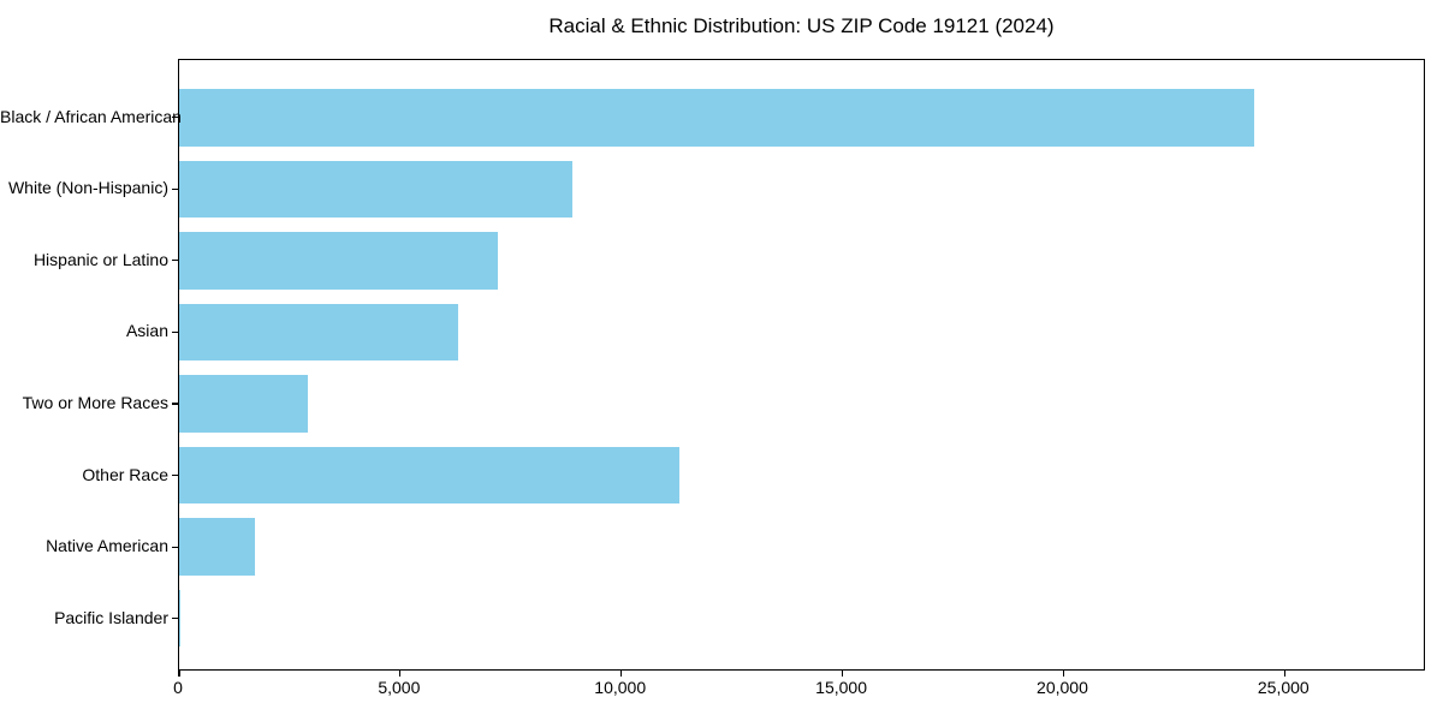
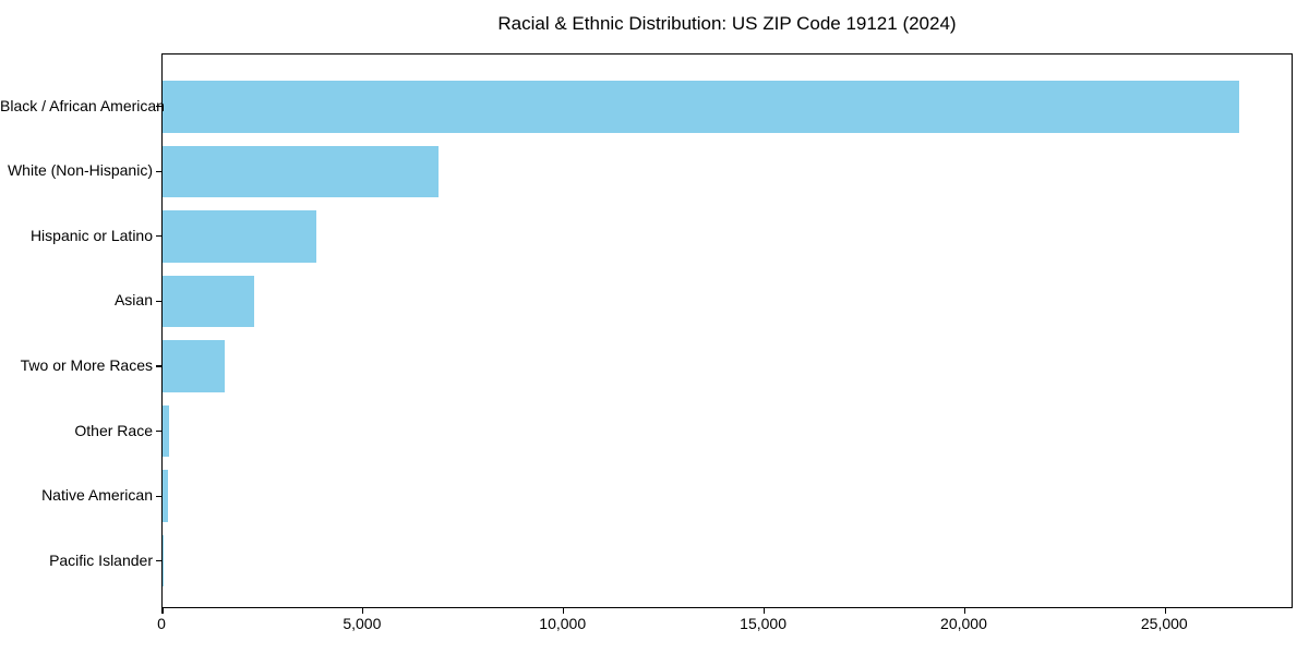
Black / African American: 24300 -> 26800
White (Non-Hispanic): 8900 -> 6900
Hispanic or Latino: 7200 -> 3800
Asian: 6300 -> 2300
Two or More Races: 2900 -> 1600
Other Race: 11300 -> 200
Native American: 1700 -> 100
